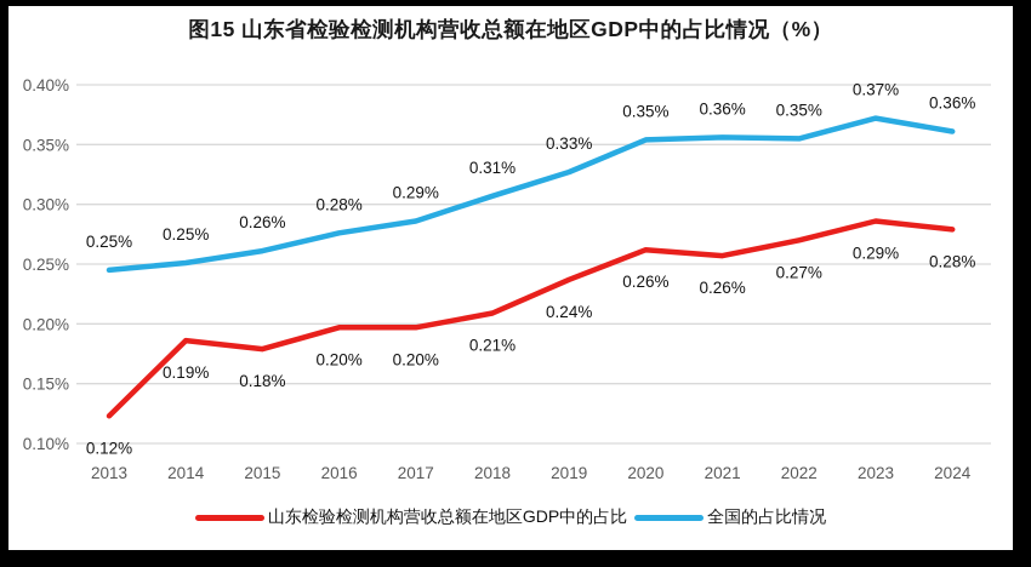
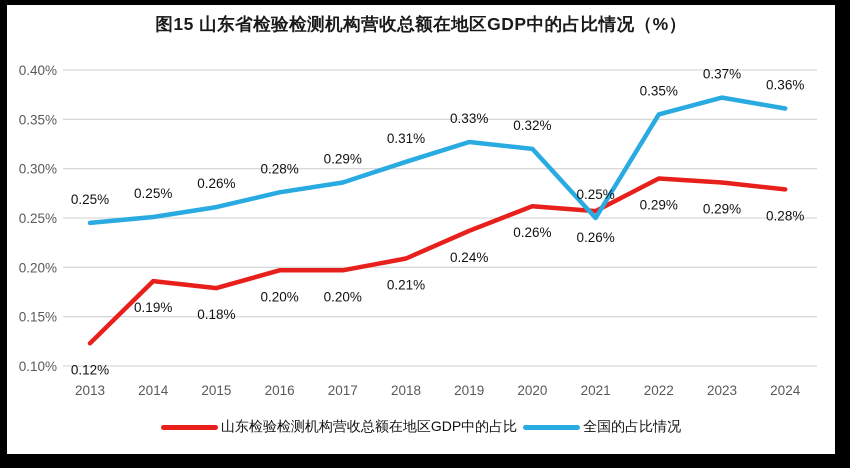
全国的占比情况/2020: 0.35% -> 0.32%
全国的占比情况/2021: 0.36% -> 0.25%
山东检验检测机构营收总额在地区GDP中的占比/2022: 0.27% -> 0.29%
